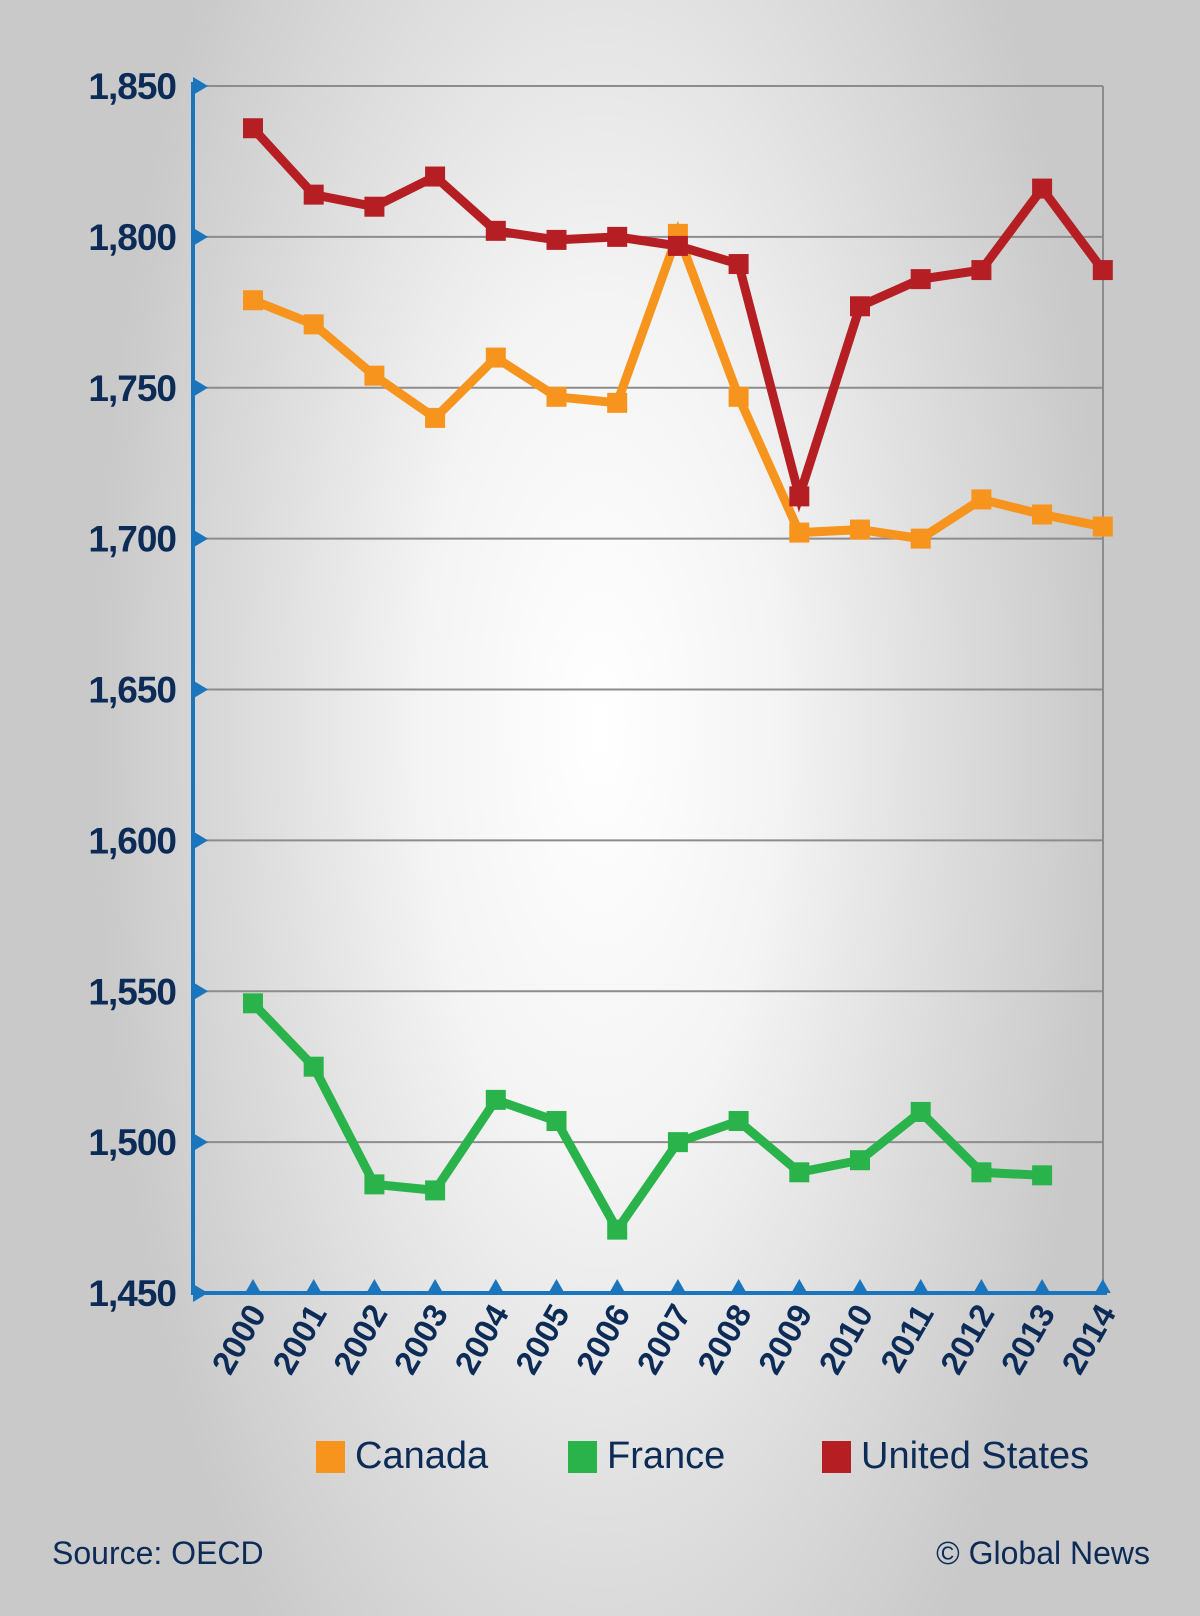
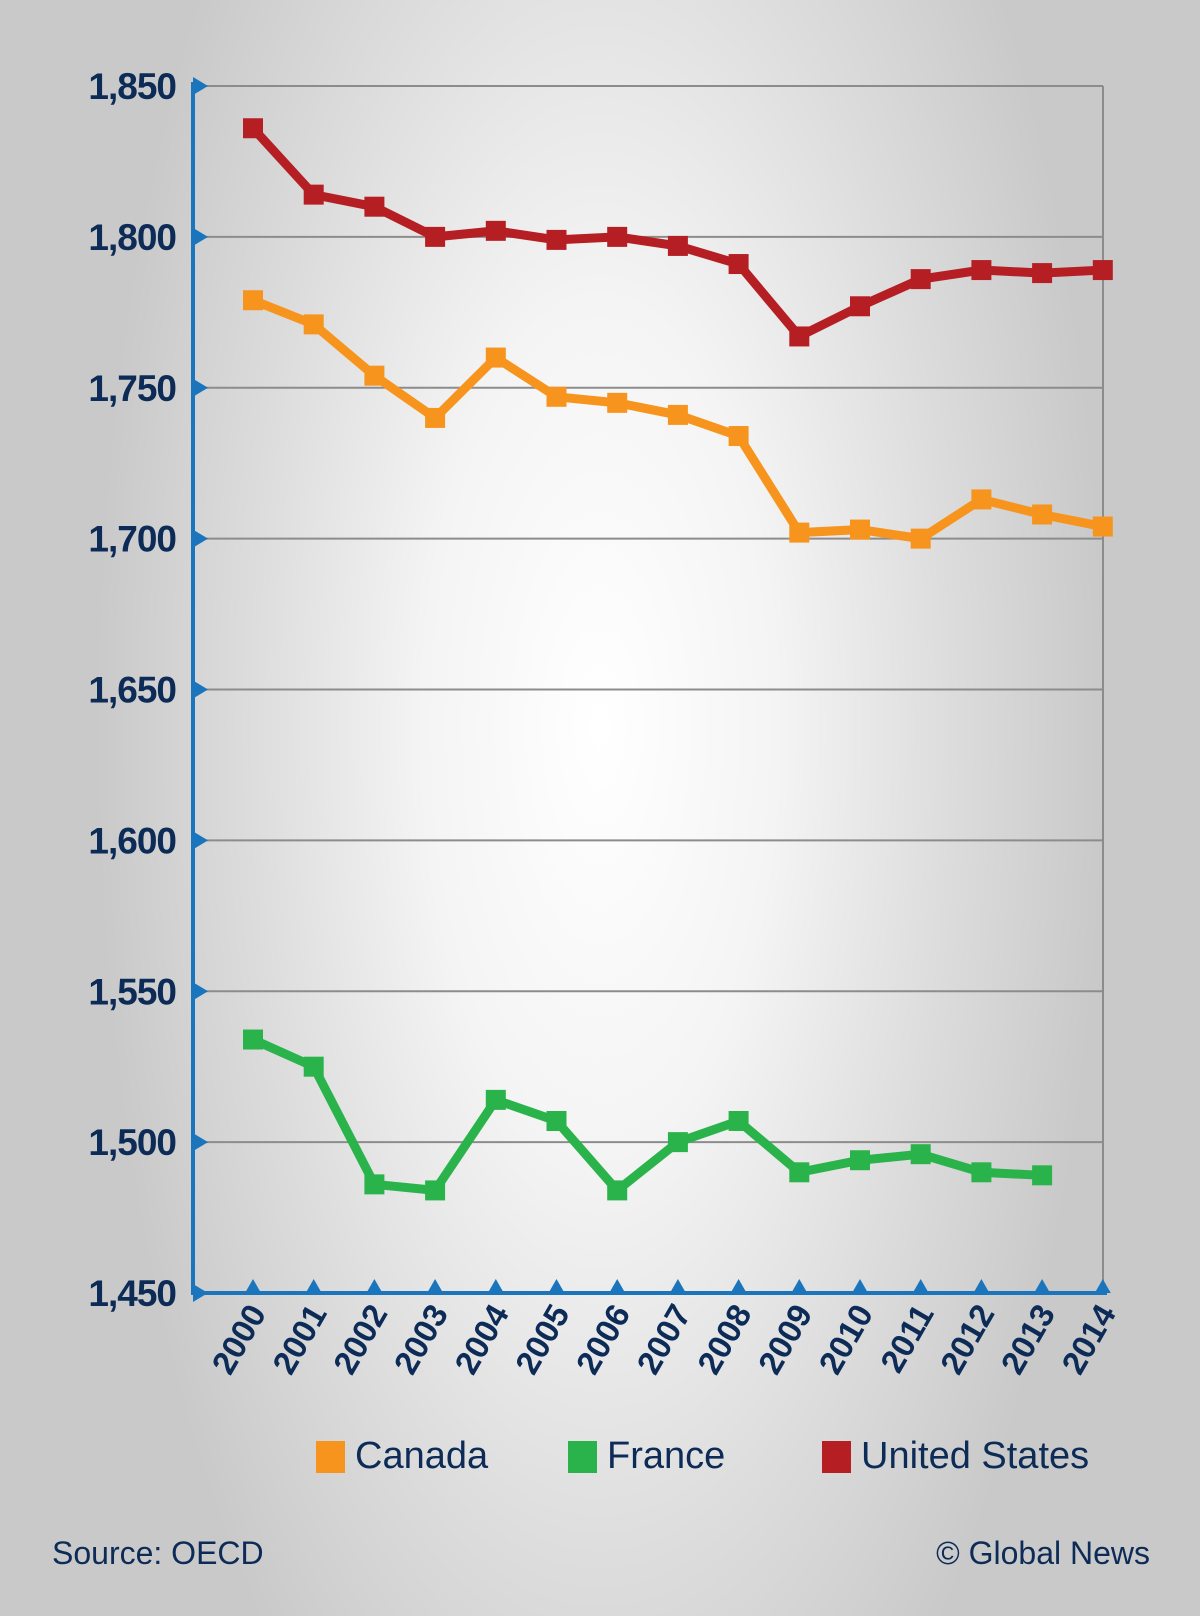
France/2000: 1546 -> 1534
United States/2003: 1820 -> 1800
France/2006: 1471 -> 1484
Canada/2007: 1801 -> 1741
Canada/2008: 1747 -> 1734
United States/2009: 1714 -> 1767
France/2011: 1510 -> 1496
United States/2013: 1816 -> 1788
